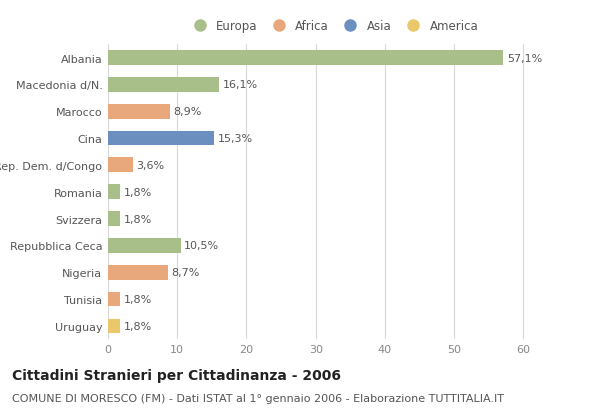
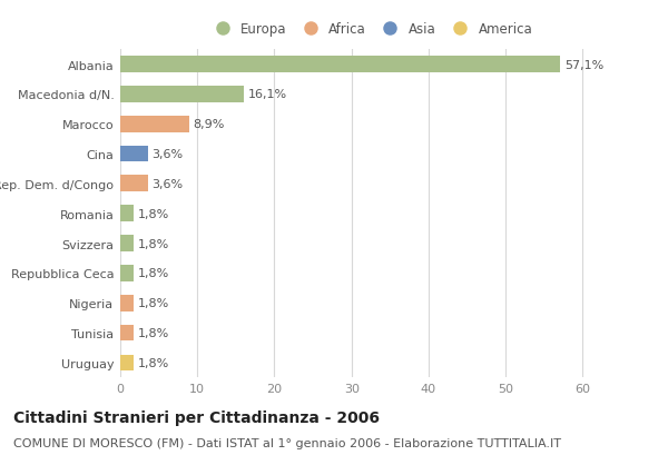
Cina: 15,3% -> 3,6%
Repubblica Ceca: 10,5% -> 1,8%
Nigeria: 8,7% -> 1,8%
